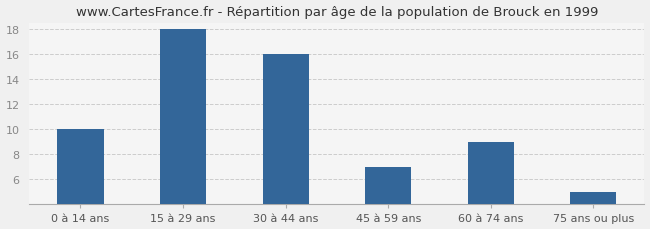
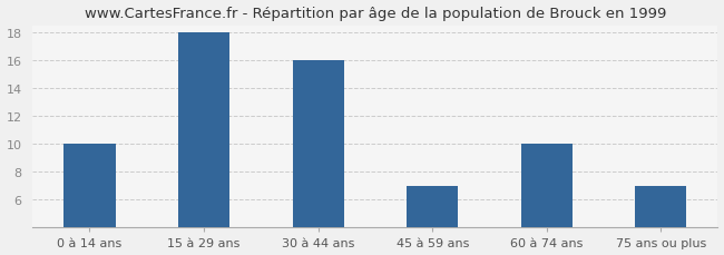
60 à 74 ans: 9 -> 10
75 ans ou plus: 5 -> 7
